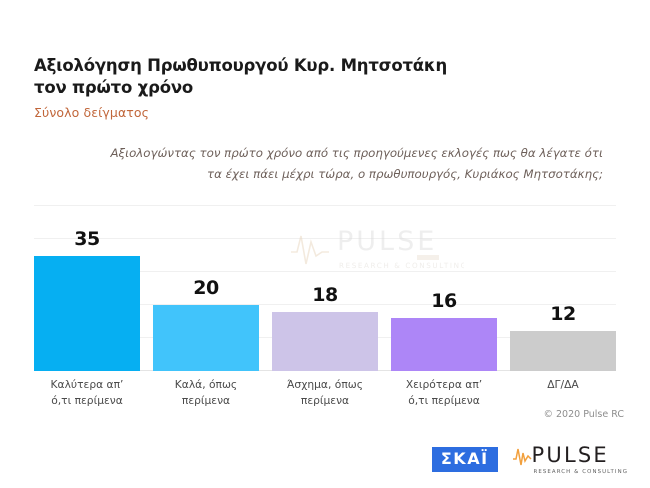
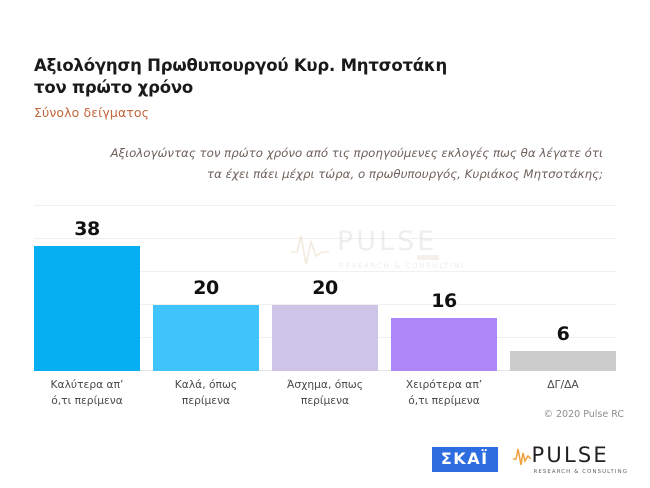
Καλύτερα απ’ ό,τι περίμενα: 35 -> 38
Άσχημα, όπως περίμενα: 18 -> 20
ΔΓ/ΔΑ: 12 -> 6
